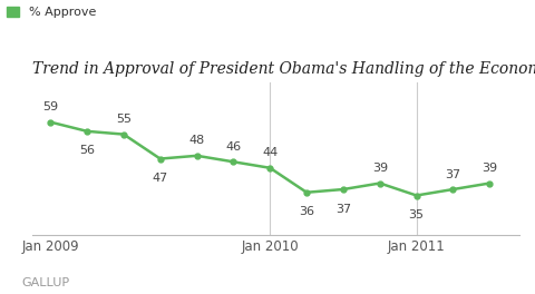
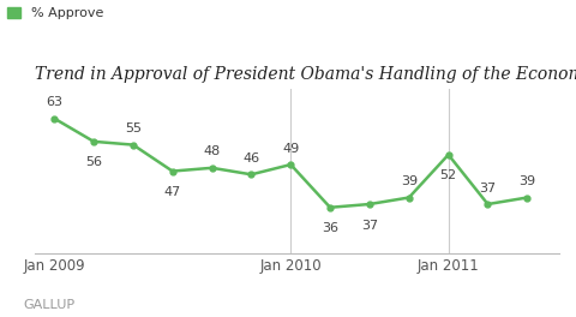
Jan 2009: 59 -> 63
Jan 2010: 44 -> 49
Jan 2011: 35 -> 52
